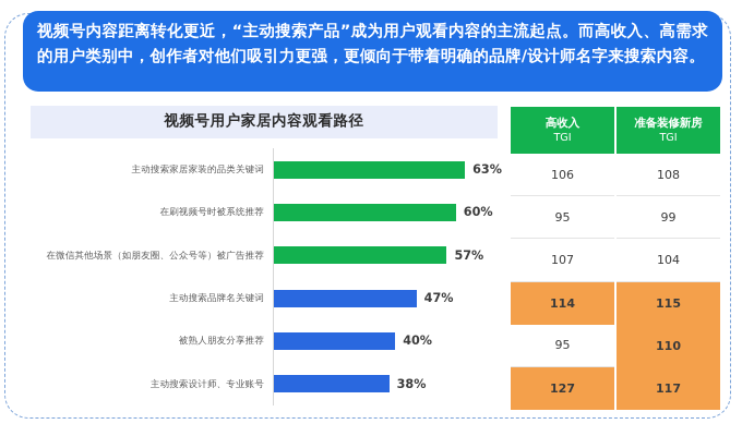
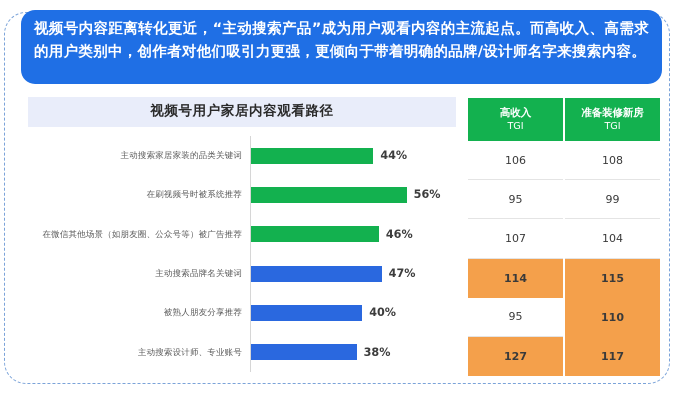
主动搜索家居家装的品类关键词: 63% -> 44%
在刷视频号时被系统推荐: 60% -> 56%
在微信其他场景（如朋友圈、公众号等）被广告推荐: 57% -> 46%
